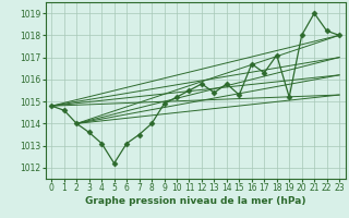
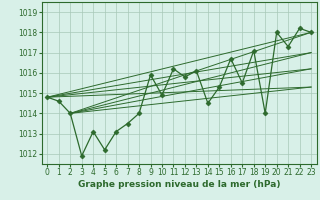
3: 1013.6 -> 1011.9
9: 1014.9 -> 1015.9
10: 1015.2 -> 1014.9
11: 1015.5 -> 1016.2
13: 1015.4 -> 1016.1
14: 1015.8 -> 1014.5
17: 1016.3 -> 1015.5
19: 1015.2 -> 1014.0
21: 1019.0 -> 1017.3
